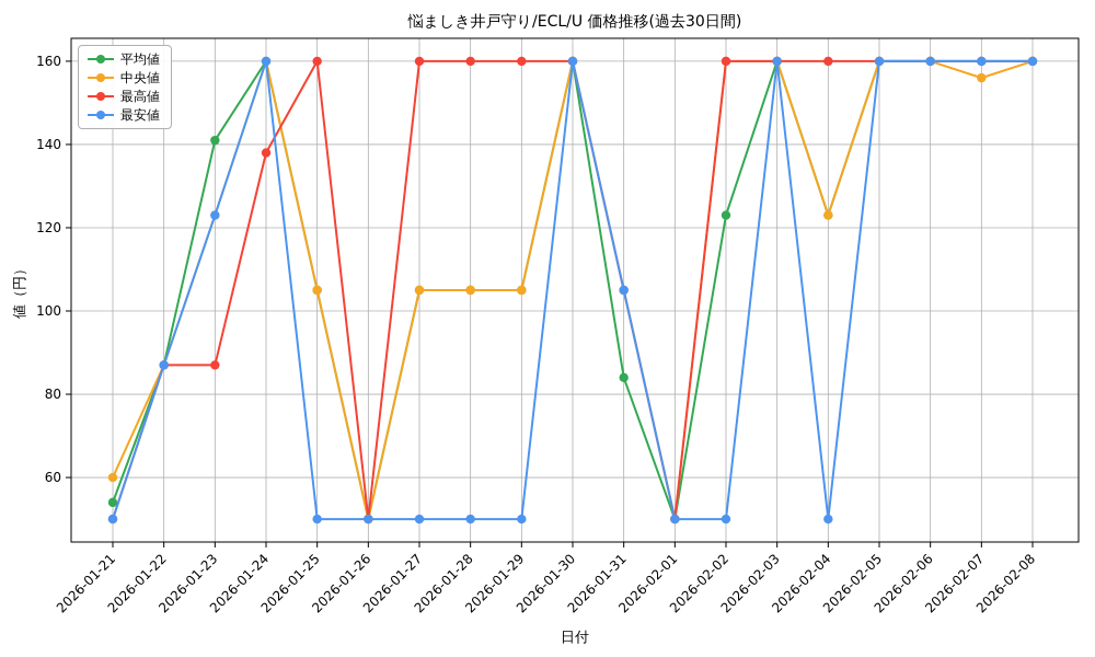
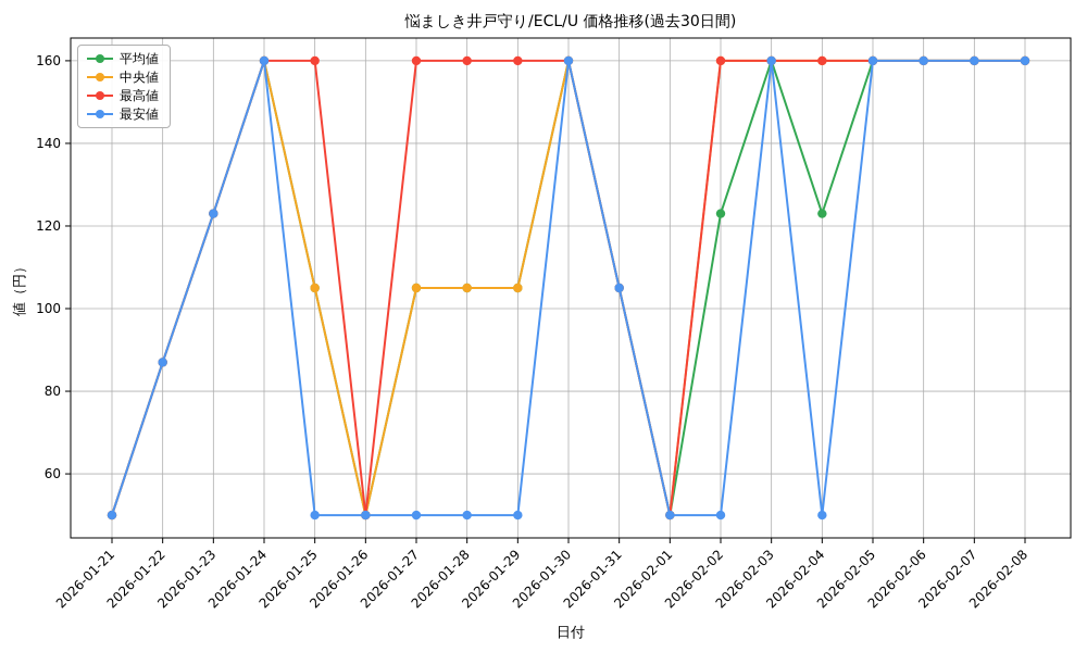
平均値/2026-01-21: 54 -> 50
中央値/2026-01-21: 60 -> 50
平均値/2026-01-23: 141 -> 123
最高値/2026-01-23: 87 -> 123
最高値/2026-01-24: 138 -> 160
平均値/2026-01-31: 84 -> 105
中央値/2026-02-04: 123 -> 160
中央値/2026-02-07: 156 -> 160
